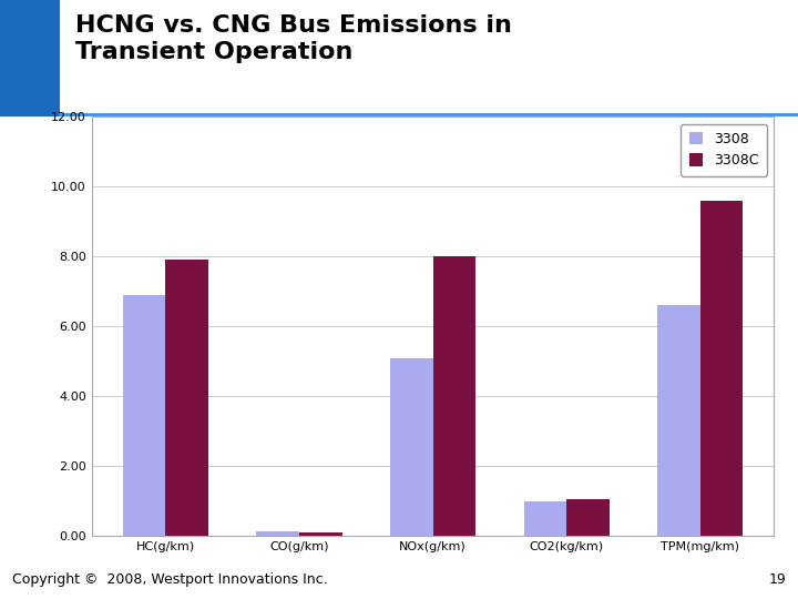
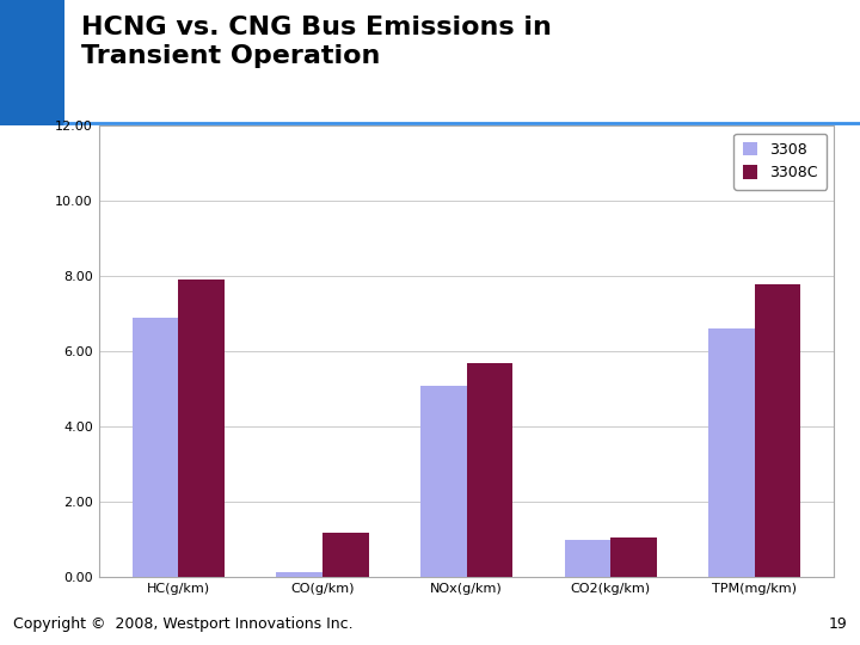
3308C/CO(g/km): 0.10 -> 1.20
3308C/NOx(g/km): 8.00 -> 5.70
3308C/TPM(mg/km): 9.60 -> 7.80
